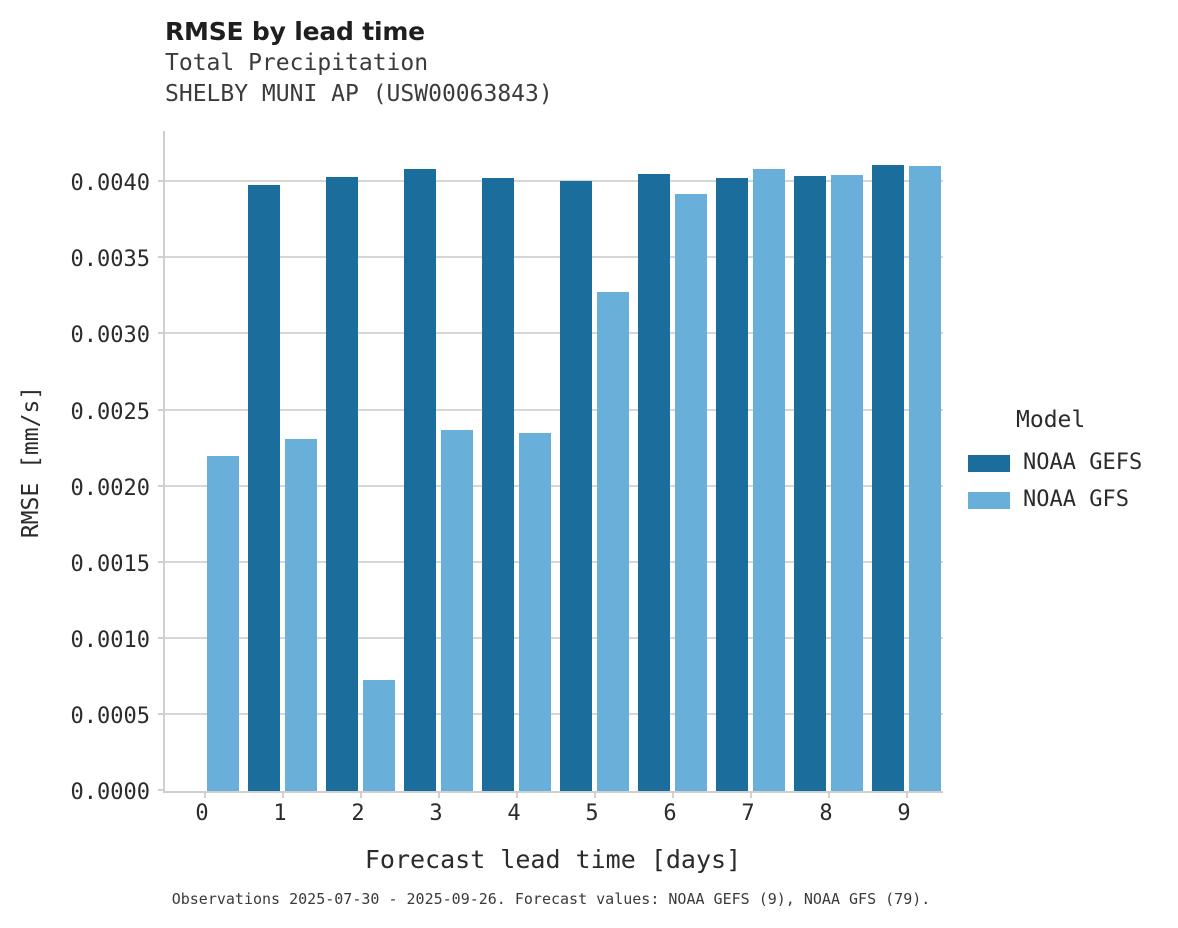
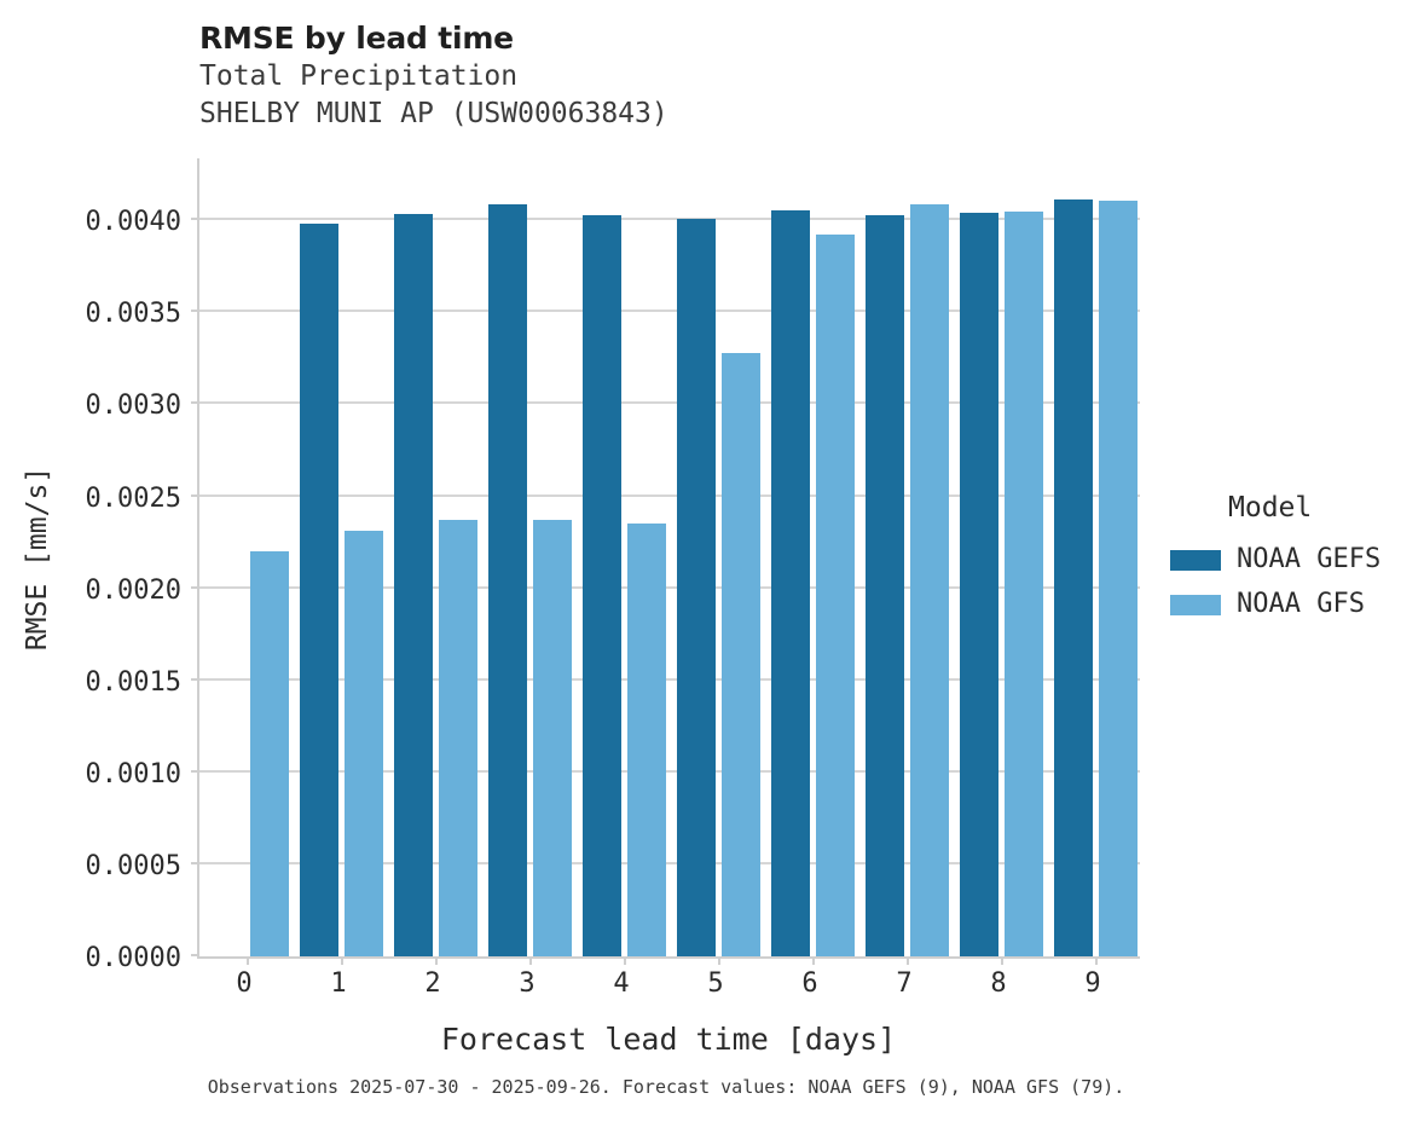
NOAA GFS/2: 0.00073 -> 0.00237
